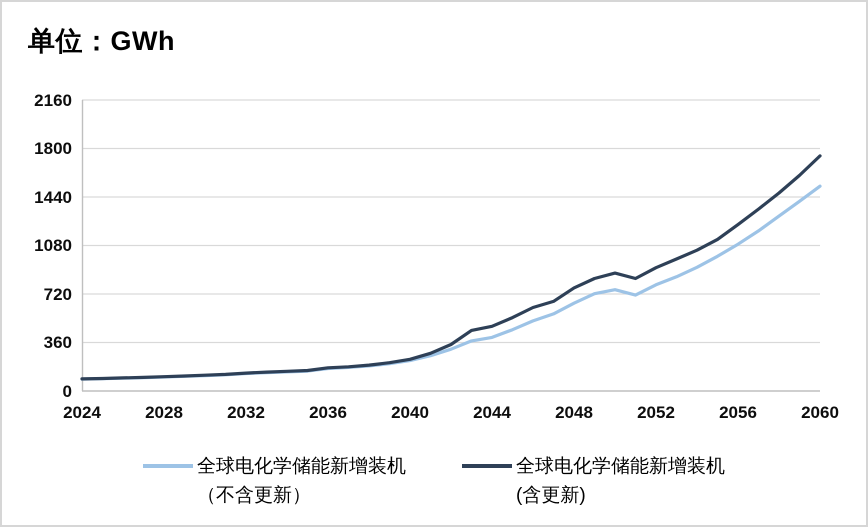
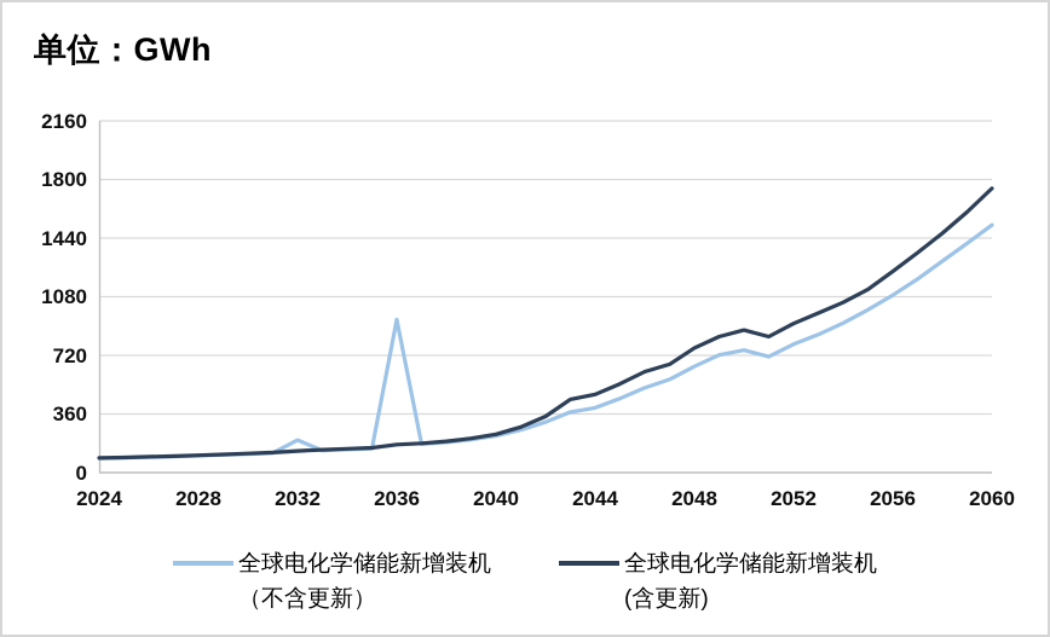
全球电化学储能新增装机（不含更新）/2032: 130 -> 200
全球电化学储能新增装机（不含更新）/2036: 170 -> 940
